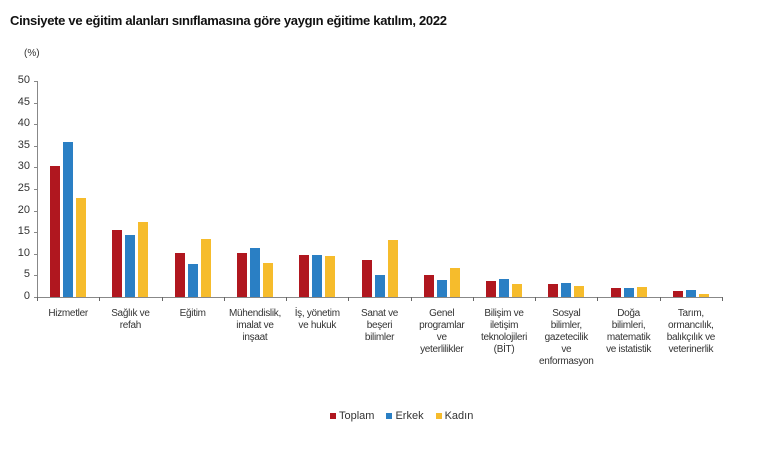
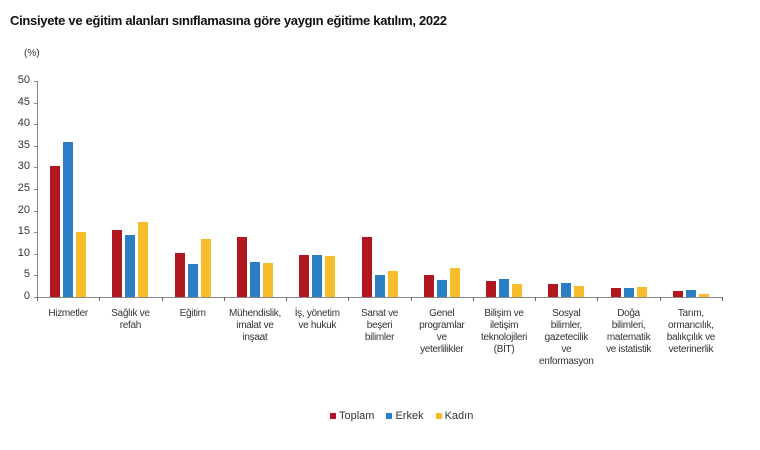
Kadın/Hizmetler: 23 -> 15
Toplam/Mühendislik, imalat ve inşaat: 10 -> 14
Erkek/Mühendislik, imalat ve inşaat: 11 -> 8
Toplam/Sanat ve beşeri bilimler: 9 -> 14
Kadın/Sanat ve beşeri bilimler: 13 -> 6
